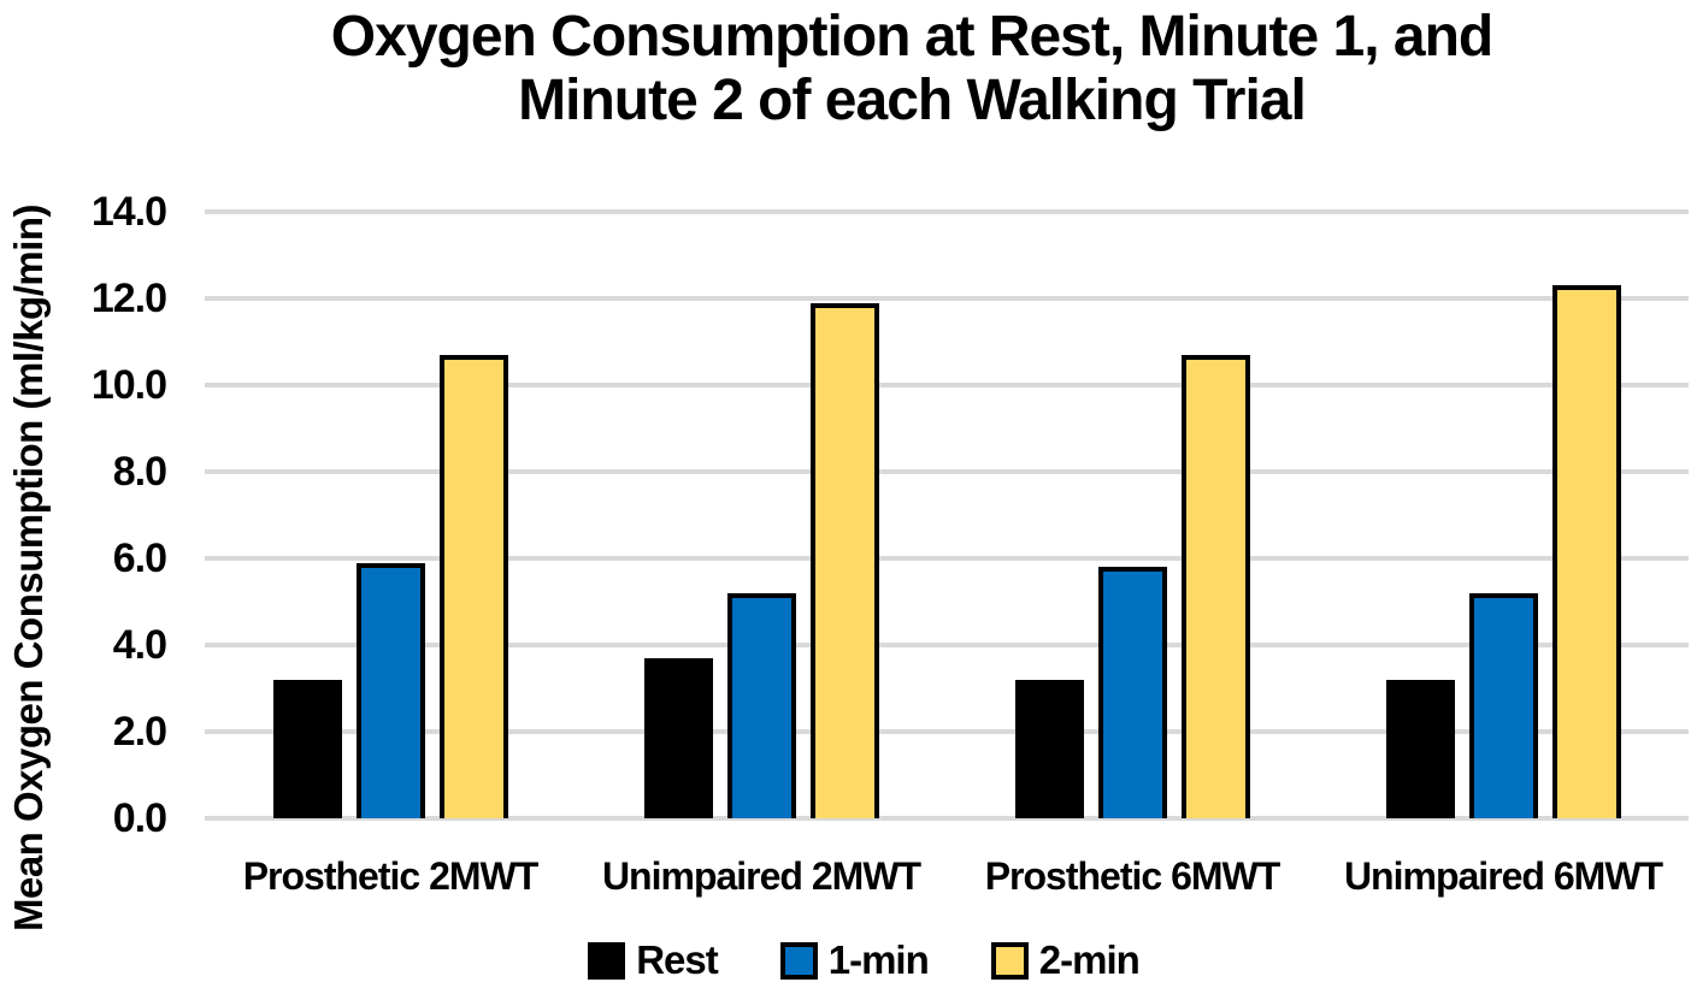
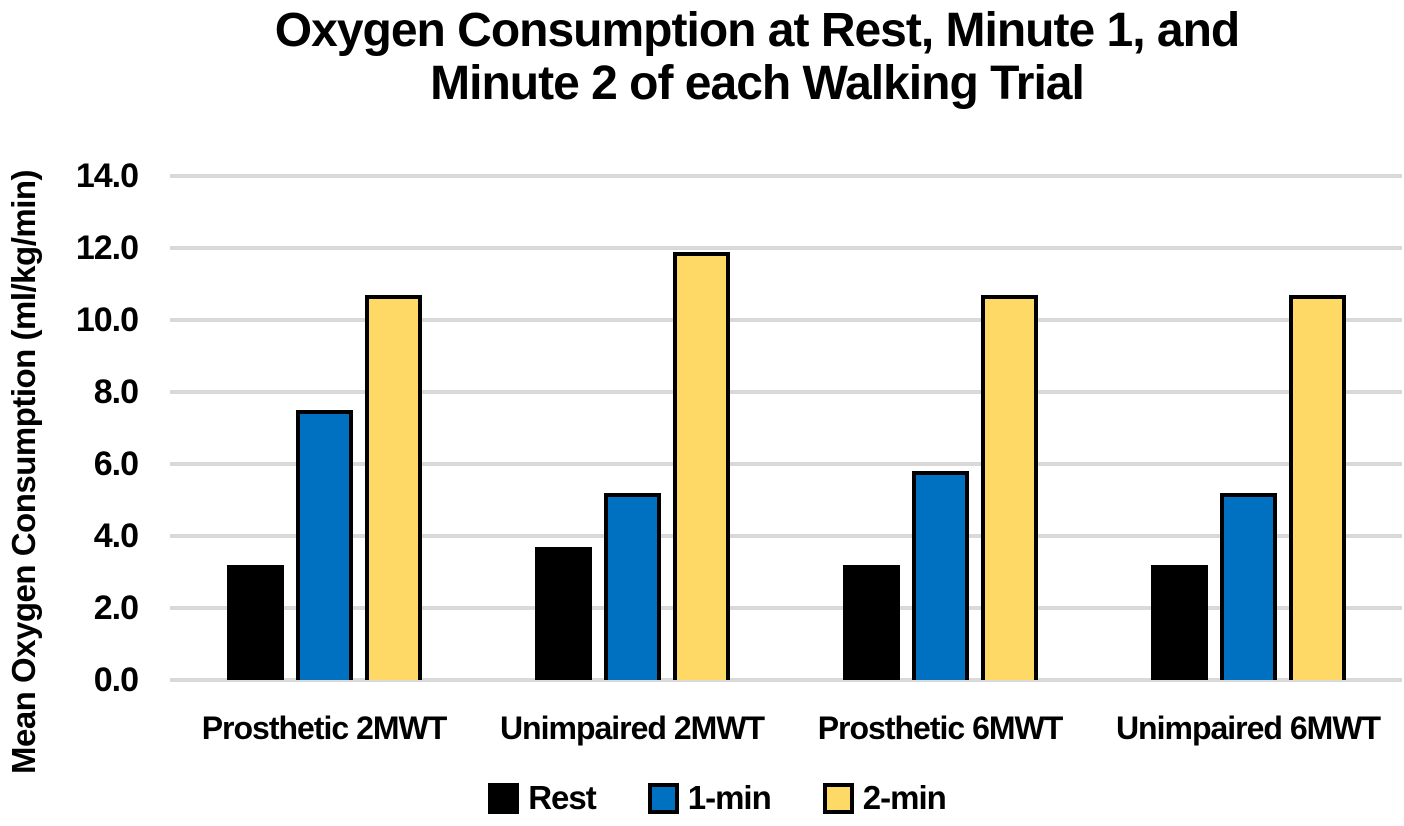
1-min/Prosthetic 2MWT: 5.9 -> 7.5
2-min/Unimpaired 6MWT: 12.3 -> 10.7
